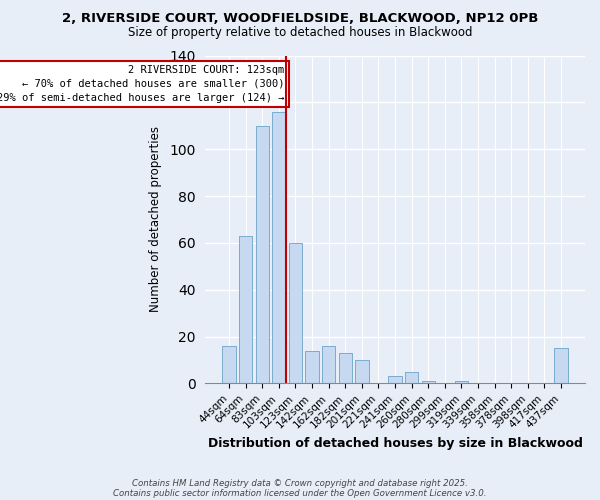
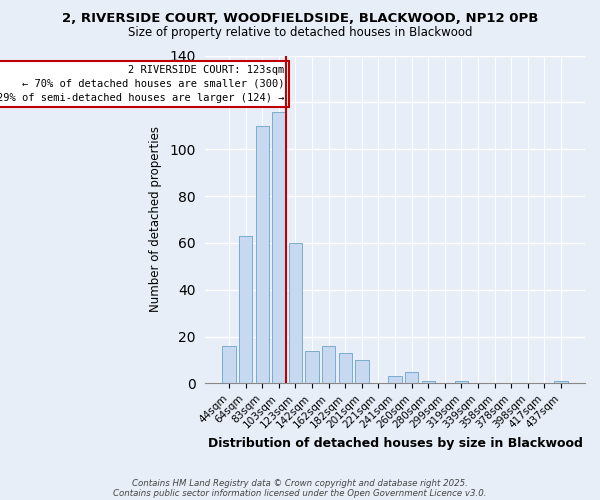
437sqm: 15 -> 1
